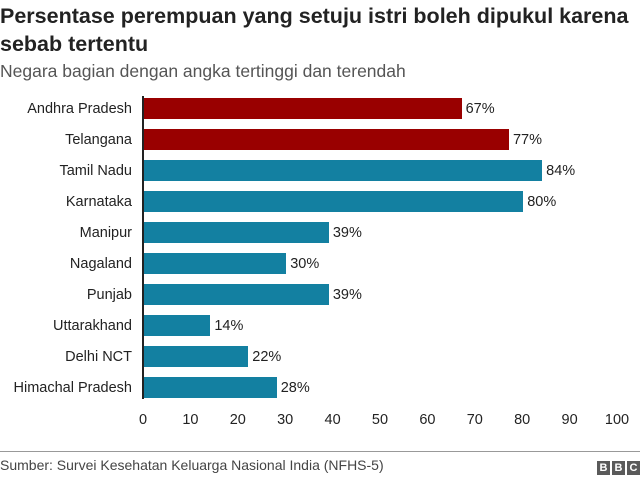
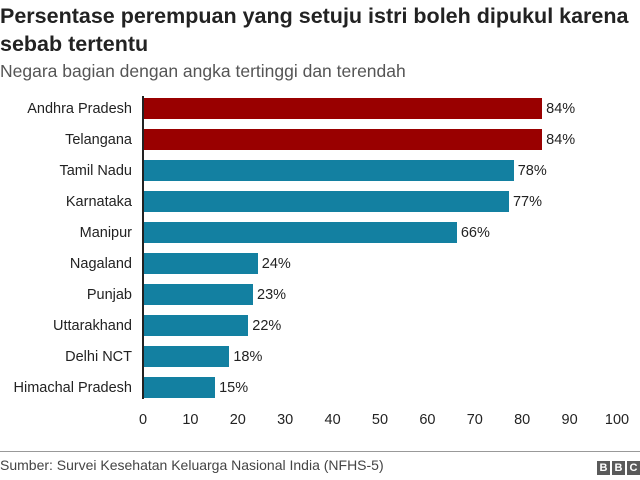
Andhra Pradesh: 67% -> 84%
Telangana: 77% -> 84%
Tamil Nadu: 84% -> 78%
Karnataka: 80% -> 77%
Manipur: 39% -> 66%
Nagaland: 30% -> 24%
Punjab: 39% -> 23%
Uttarakhand: 14% -> 22%
Delhi NCT: 22% -> 18%
Himachal Pradesh: 28% -> 15%
